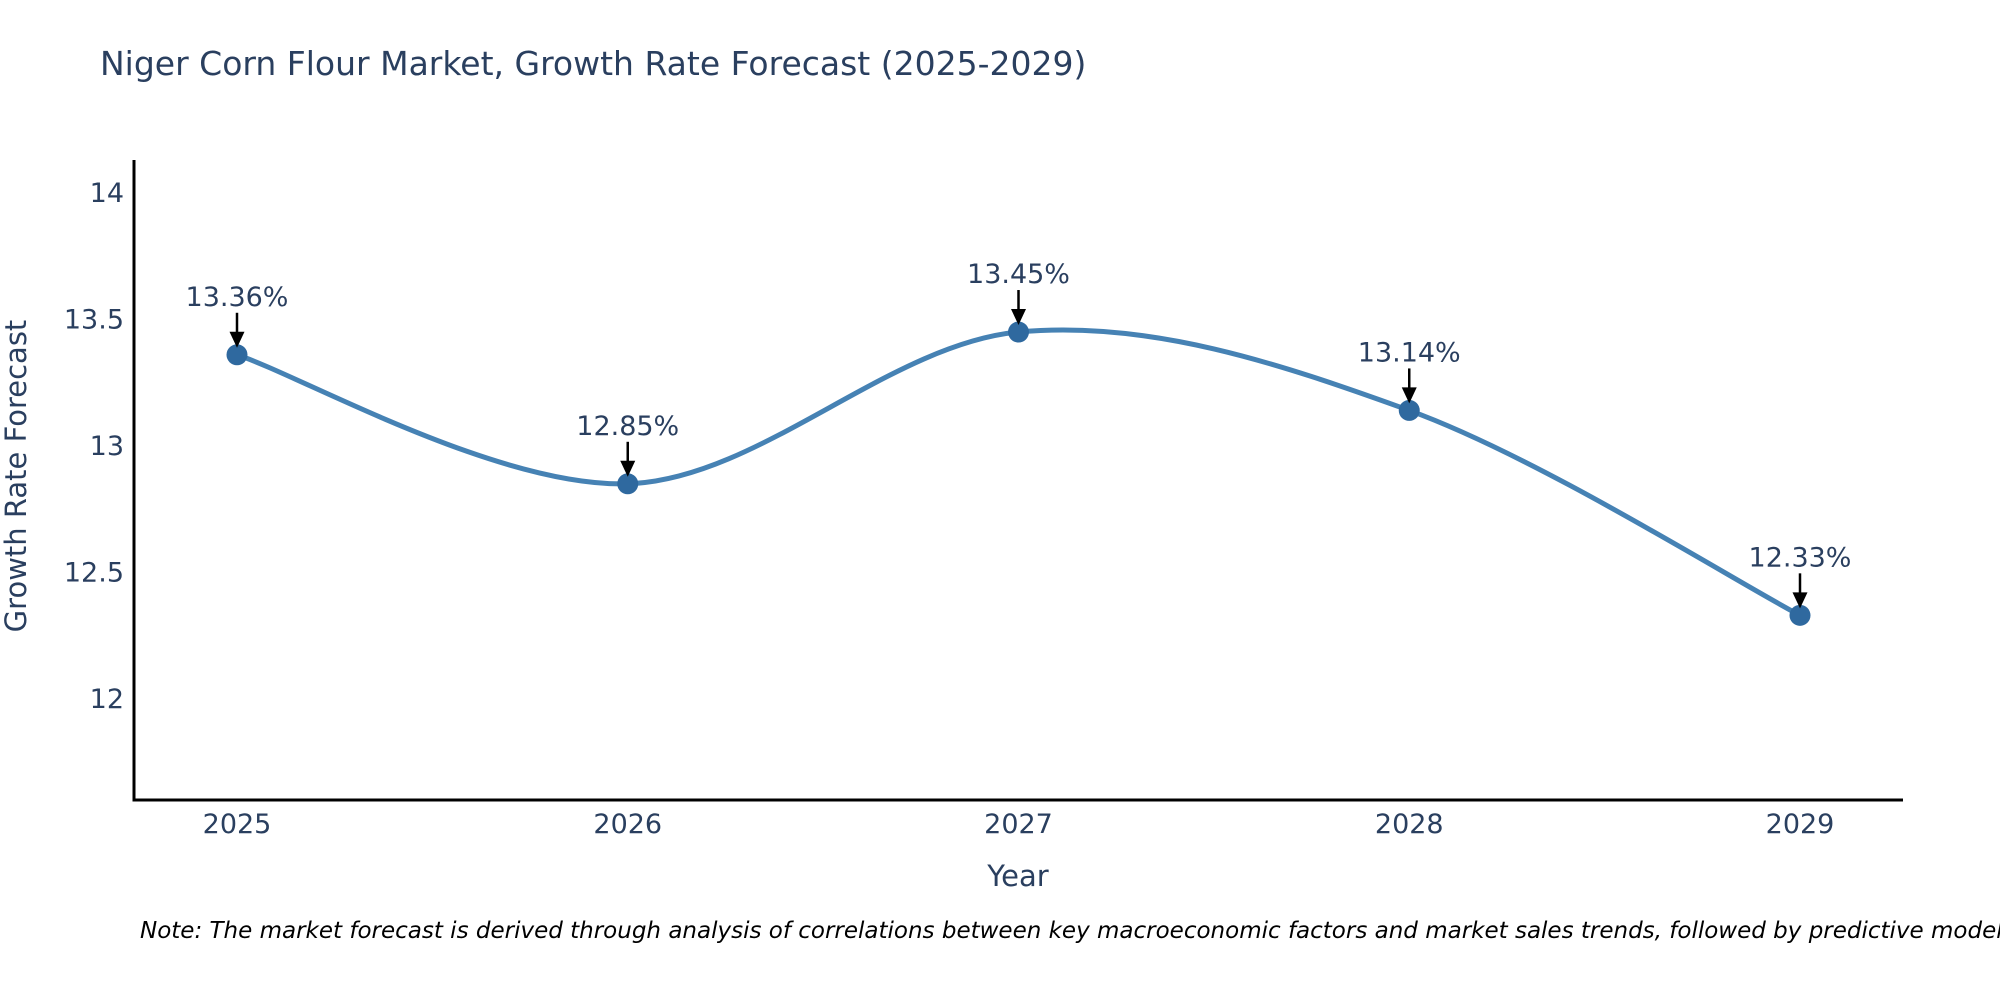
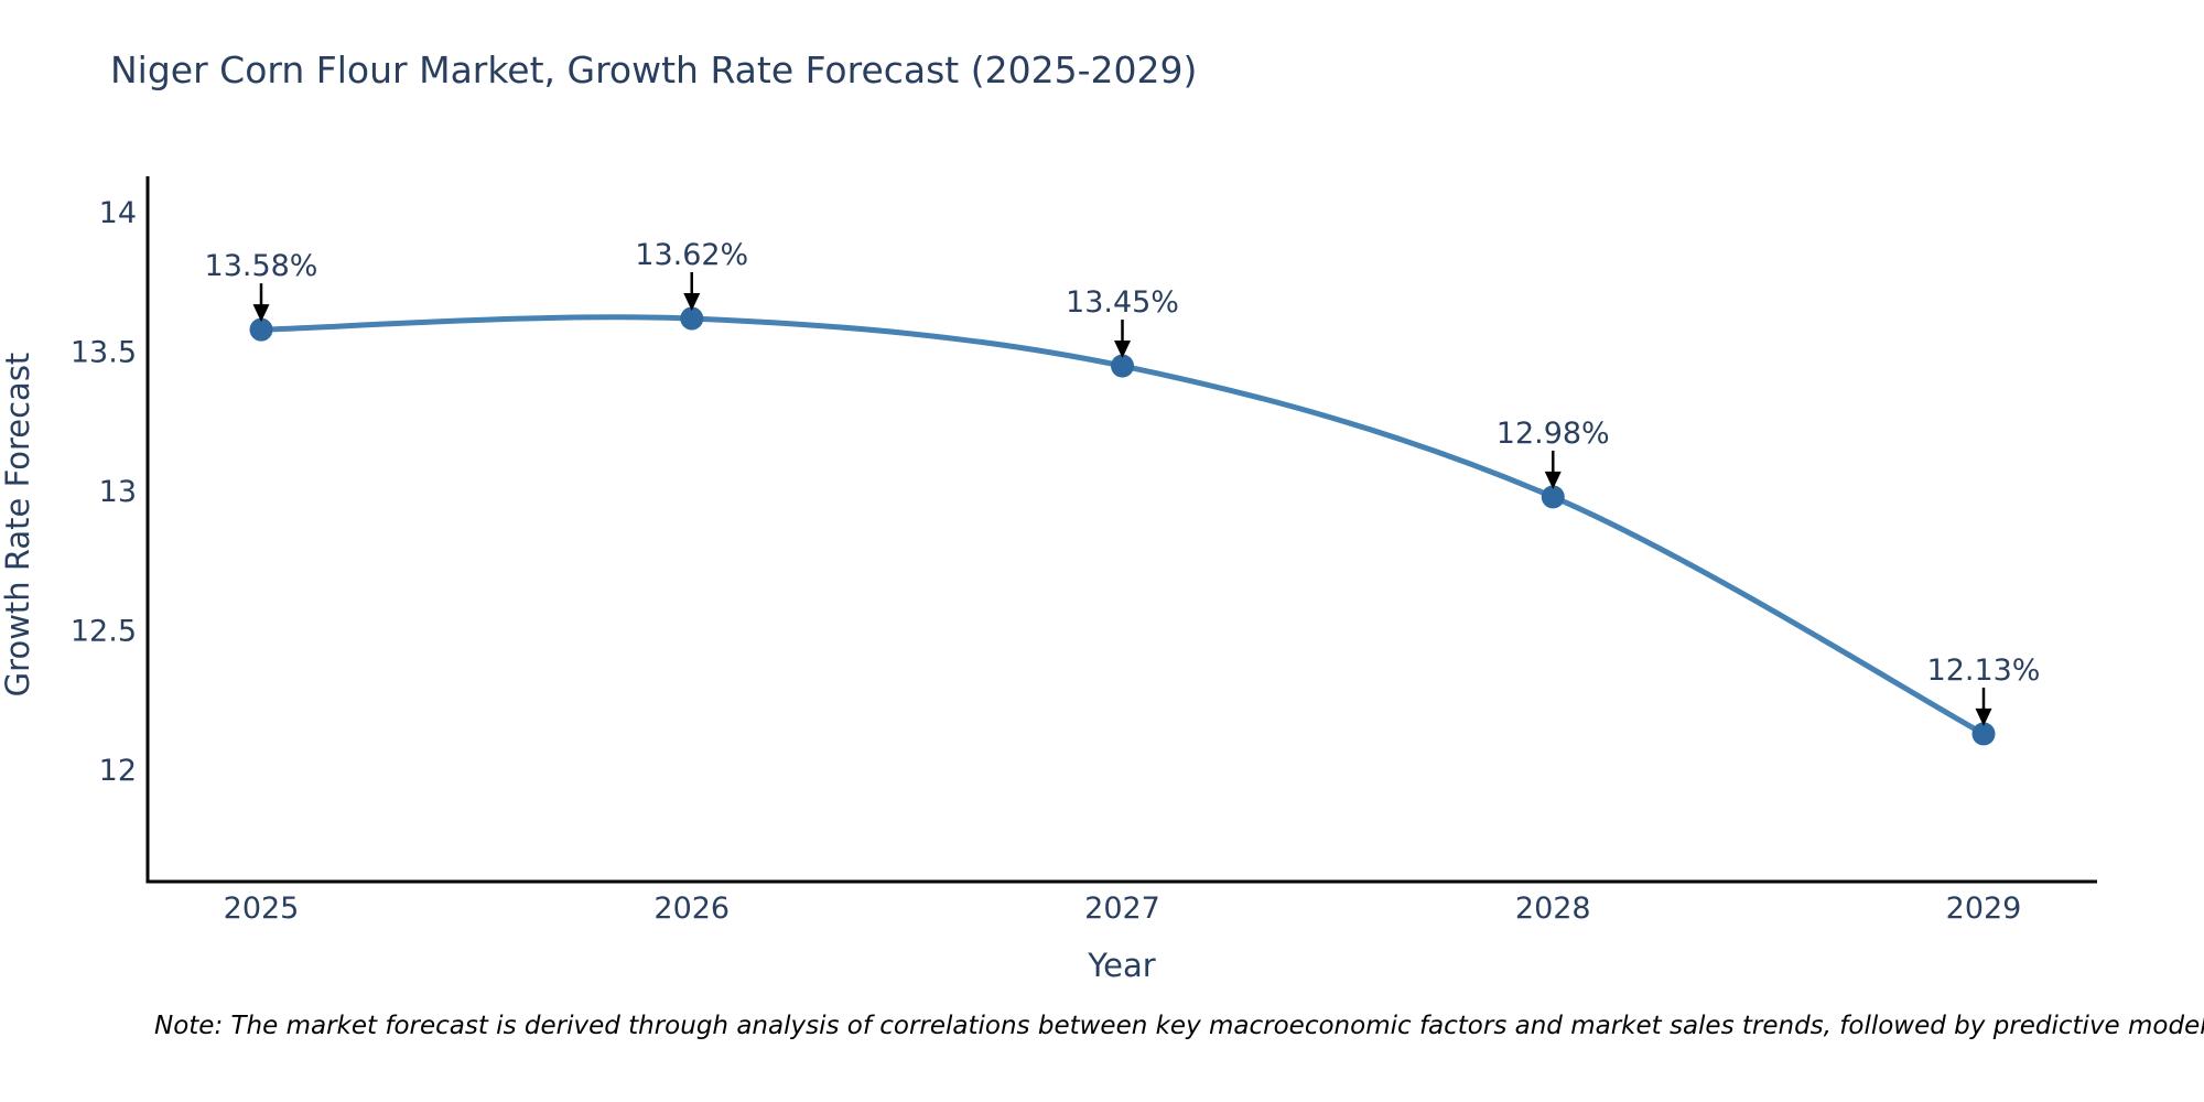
2025: 13.36% -> 13.58%
2026: 12.85% -> 13.62%
2028: 13.14% -> 12.98%
2029: 12.33% -> 12.13%
